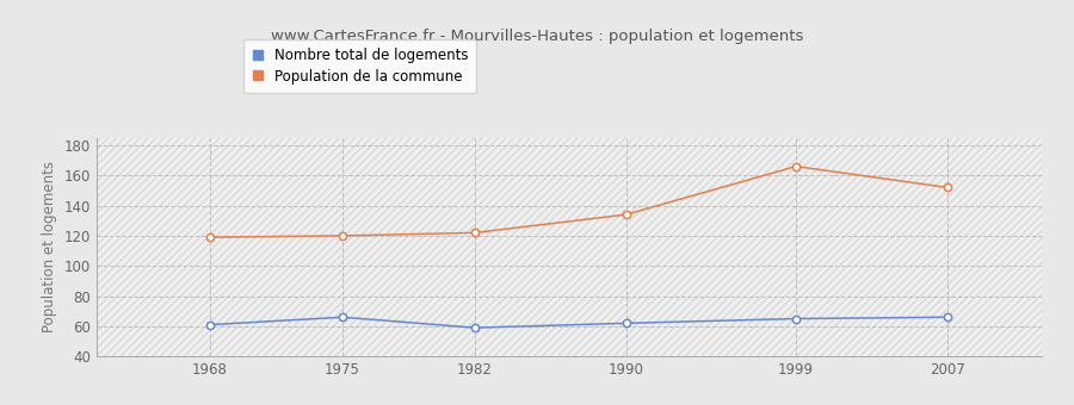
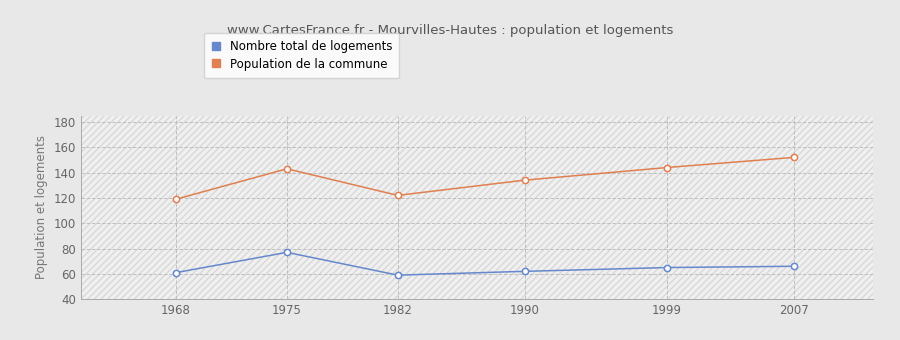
Nombre total de logements/1975: 66 -> 77
Population de la commune/1975: 120 -> 143
Population de la commune/1999: 166 -> 144
